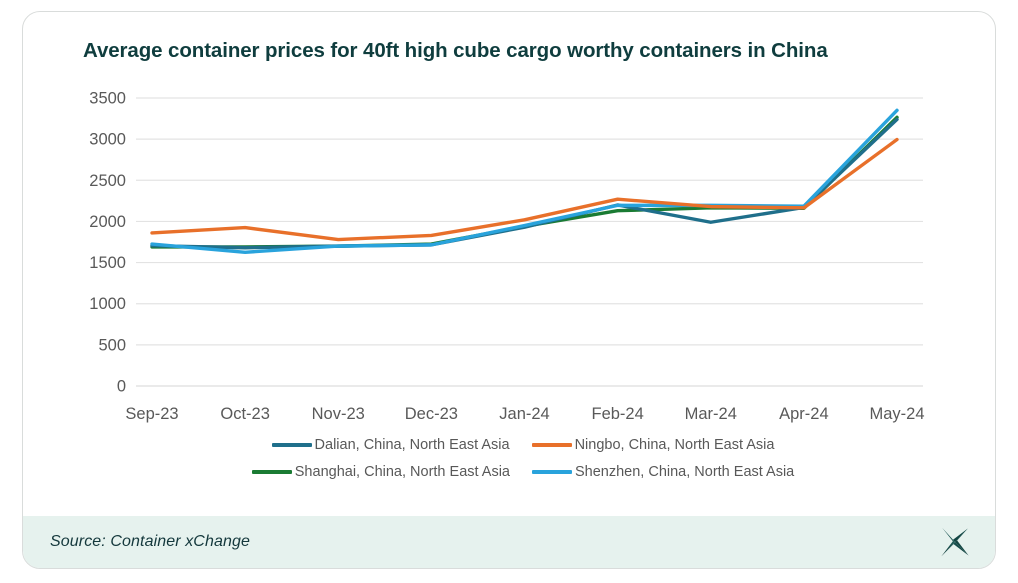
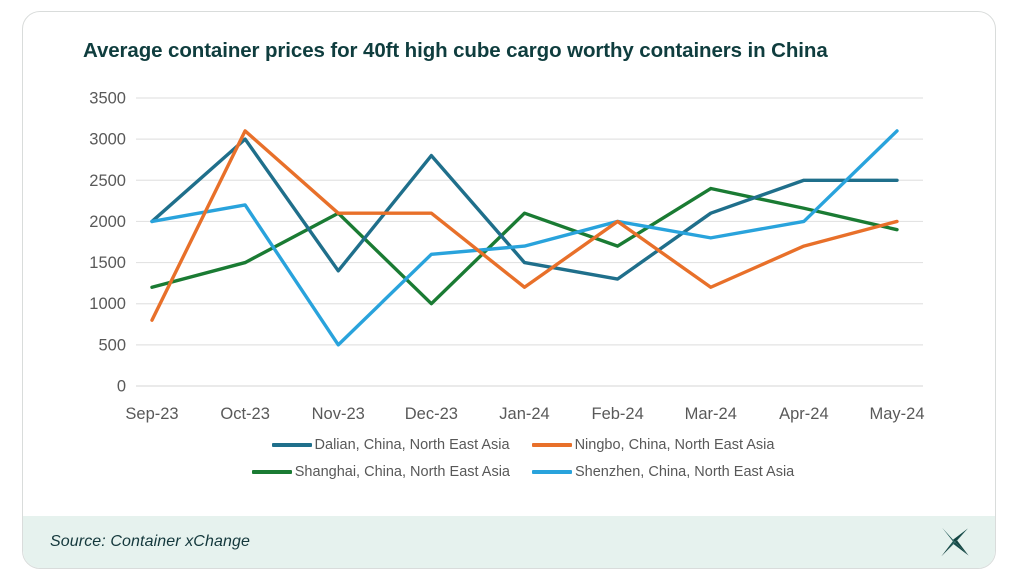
Dalian, China, North East Asia/Sep-23: 1700 -> 2000
Ningbo, China, North East Asia/Sep-23: 1900 -> 800
Shanghai, China, North East Asia/Sep-23: 1700 -> 1200
Shenzhen, China, North East Asia/Sep-23: 1700 -> 2000
Dalian, China, North East Asia/Oct-23: 1700 -> 3000
Ningbo, China, North East Asia/Oct-23: 1900 -> 3100
Shanghai, China, North East Asia/Oct-23: 1700 -> 1500
Shenzhen, China, North East Asia/Oct-23: 1600 -> 2200
Dalian, China, North East Asia/Nov-23: 1700 -> 1400
Ningbo, China, North East Asia/Nov-23: 1800 -> 2100
Shanghai, China, North East Asia/Nov-23: 1700 -> 2100
Shenzhen, China, North East Asia/Nov-23: 1700 -> 500
Dalian, China, North East Asia/Dec-23: 1700 -> 2800
Ningbo, China, North East Asia/Dec-23: 1800 -> 2100
Shanghai, China, North East Asia/Dec-23: 1700 -> 1000
Shenzhen, China, North East Asia/Dec-23: 1700 -> 1600
Dalian, China, North East Asia/Jan-24: 1900 -> 1500
Ningbo, China, North East Asia/Jan-24: 2000 -> 1200
Shanghai, China, North East Asia/Jan-24: 1900 -> 2100
Shenzhen, China, North East Asia/Jan-24: 2000 -> 1700
Dalian, China, North East Asia/Feb-24: 2200 -> 1300
Ningbo, China, North East Asia/Feb-24: 2300 -> 2000
Shanghai, China, North East Asia/Feb-24: 2100 -> 1700
Shenzhen, China, North East Asia/Feb-24: 2200 -> 2000
Dalian, China, North East Asia/Mar-24: 2000 -> 2100
Ningbo, China, North East Asia/Mar-24: 2200 -> 1200
Shanghai, China, North East Asia/Mar-24: 2200 -> 2400
Shenzhen, China, North East Asia/Mar-24: 2200 -> 1800
Dalian, China, North East Asia/Apr-24: 2200 -> 2500
Ningbo, China, North East Asia/Apr-24: 2200 -> 1700
Shenzhen, China, North East Asia/Apr-24: 2200 -> 2000
Dalian, China, North East Asia/May-24: 3200 -> 2500
Ningbo, China, North East Asia/May-24: 3000 -> 2000
Shanghai, China, North East Asia/May-24: 3300 -> 1900
Shenzhen, China, North East Asia/May-24: 3400 -> 3100
